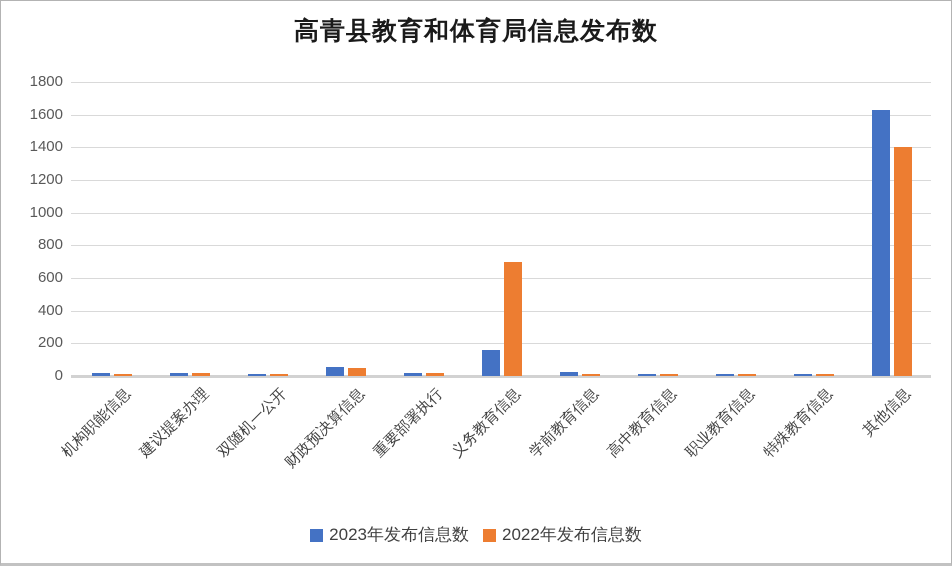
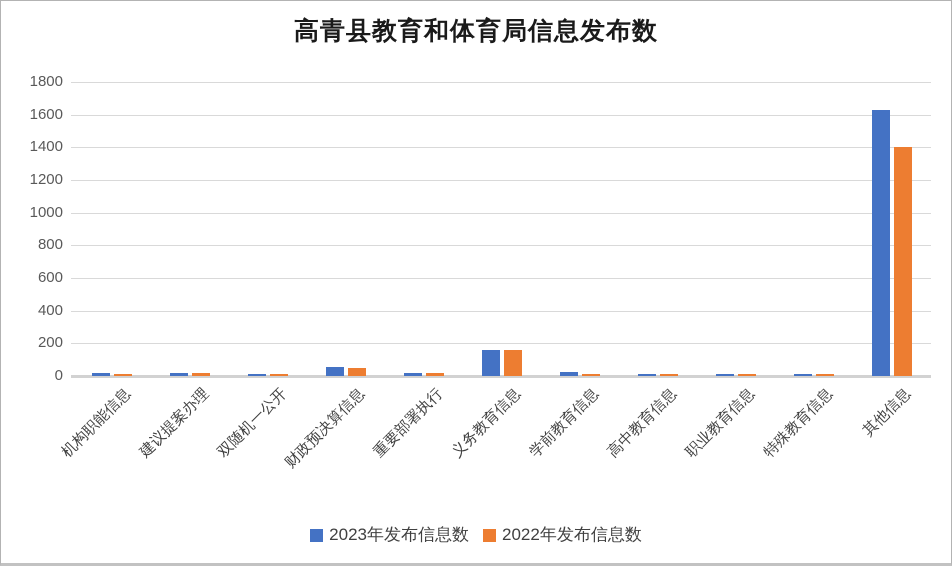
2022年发布信息数/义务教育信息: 700 -> 160
